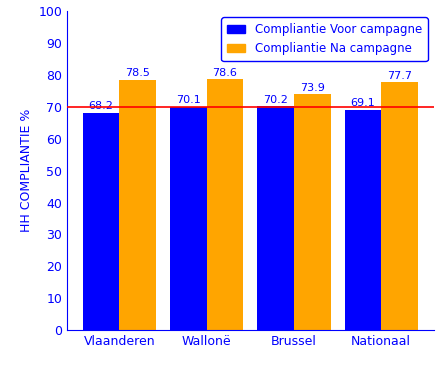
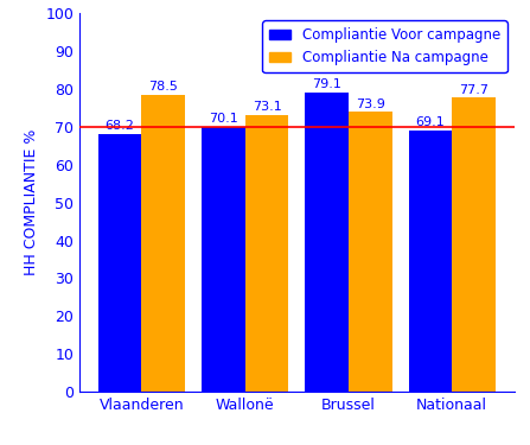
Compliantie Na campagne/Wallonë: 78.6 -> 73.1
Compliantie Voor campagne/Brussel: 70.2 -> 79.1
